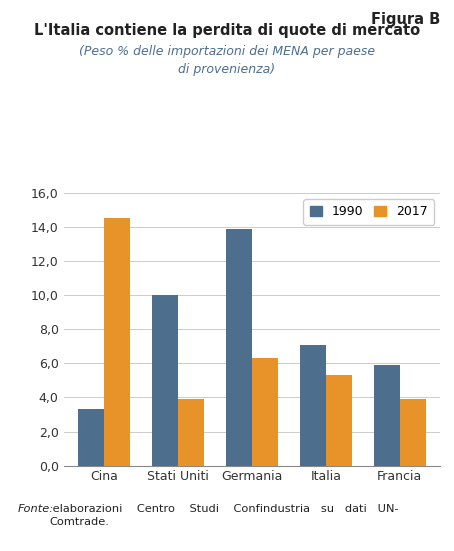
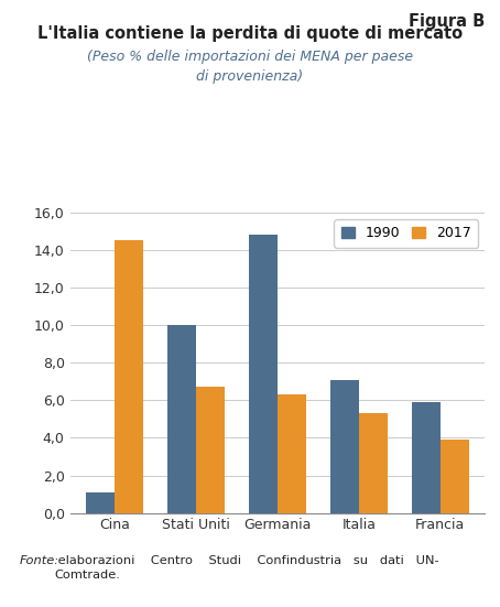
1990/Cina: 3,3 -> 1,1
2017/Stati Uniti: 3,9 -> 6,7
1990/Germania: 13,9 -> 14,8
